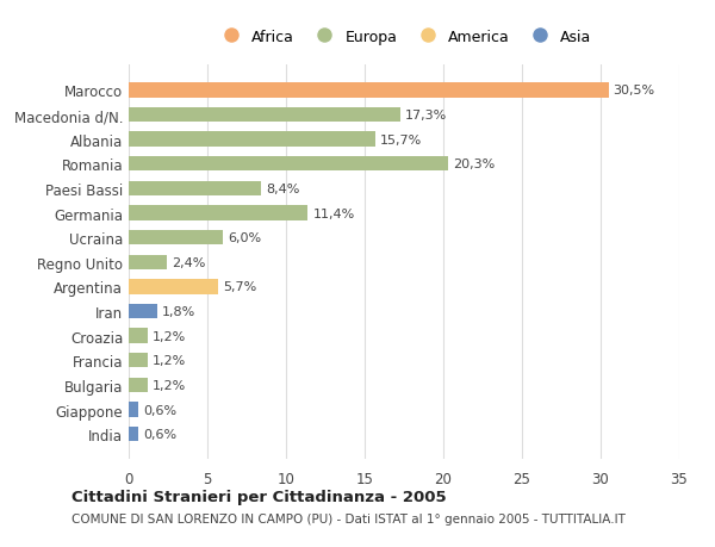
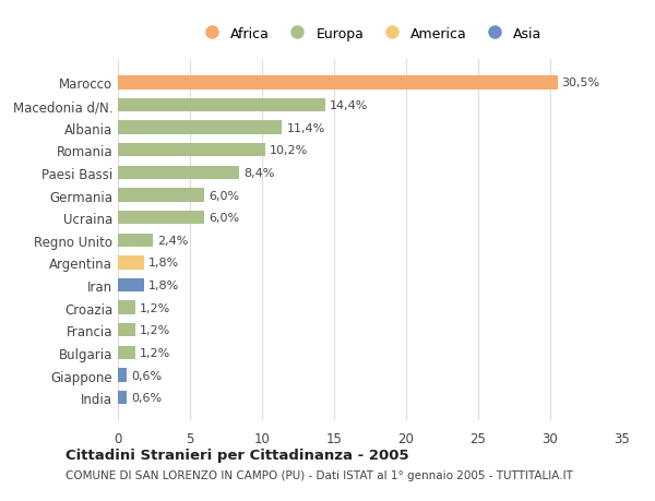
Macedonia d/N.: 17,3% -> 14,4%
Albania: 15,7% -> 11,4%
Romania: 20,3% -> 10,2%
Germania: 11,4% -> 6,0%
Argentina: 5,7% -> 1,8%
